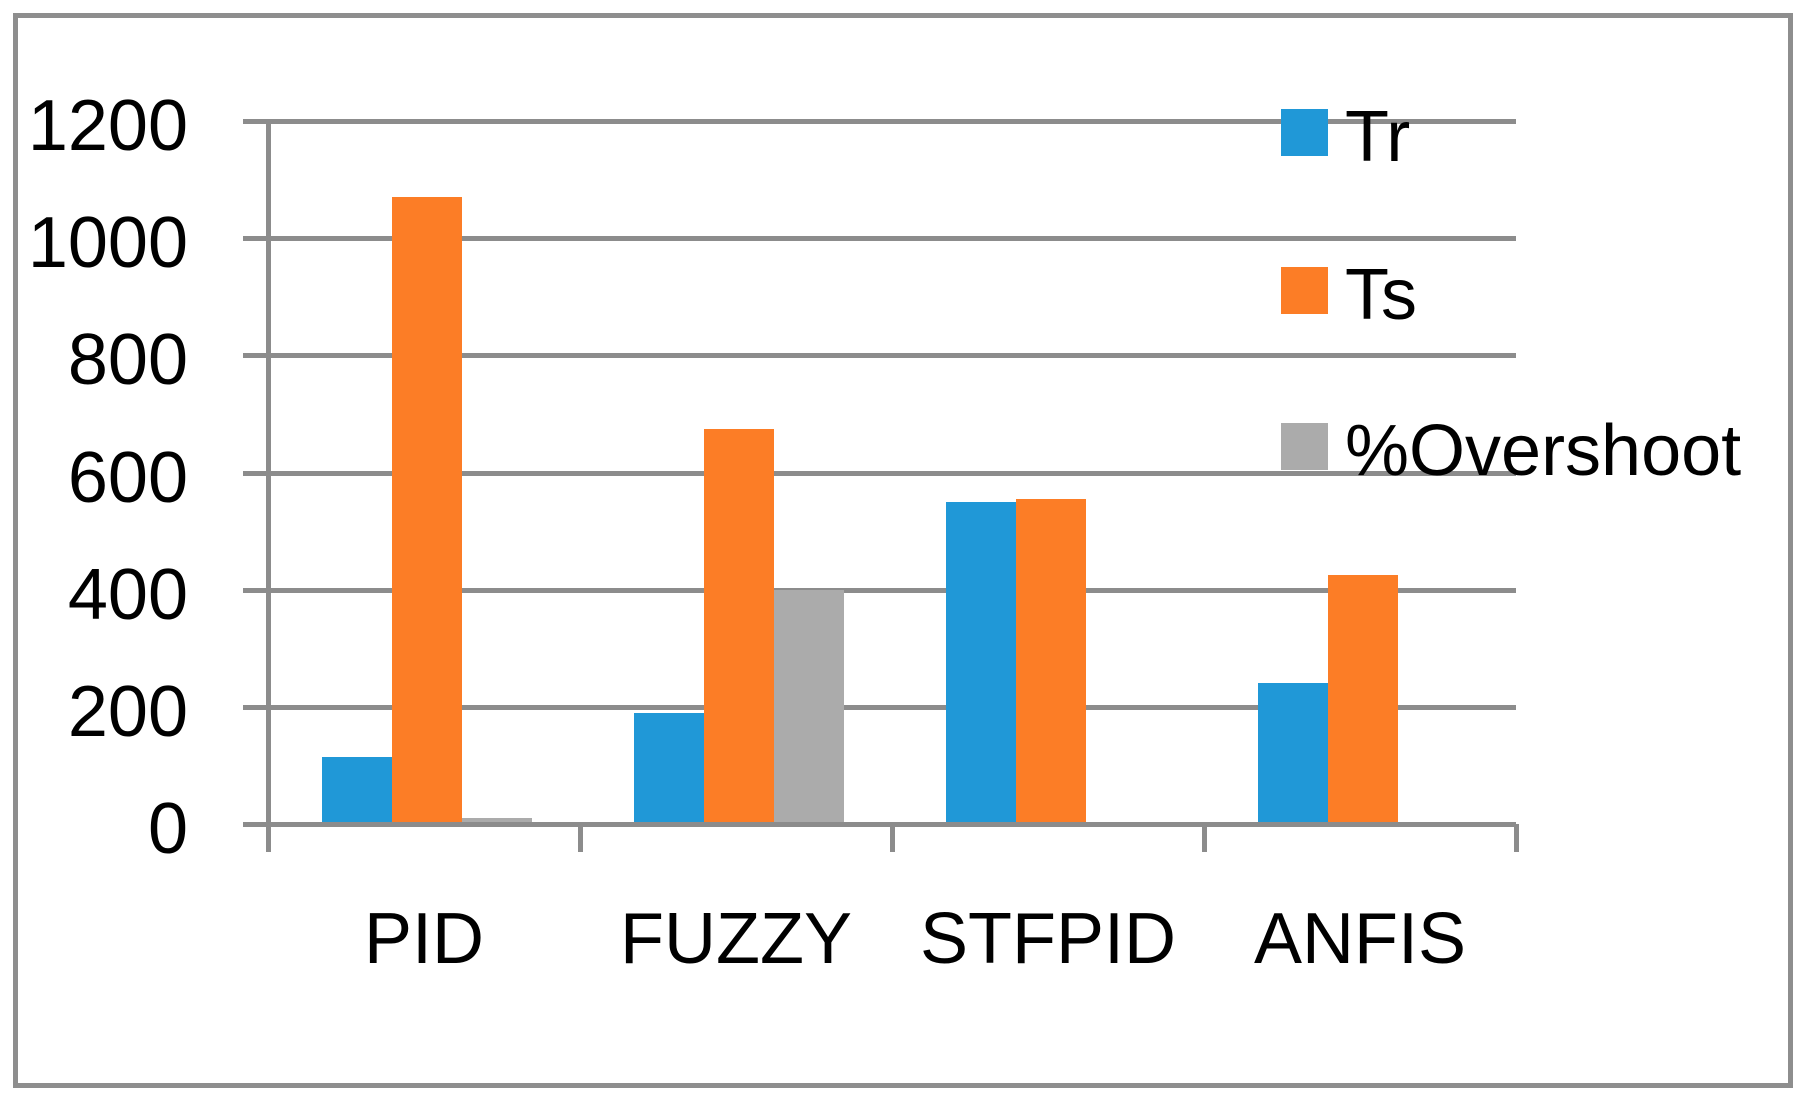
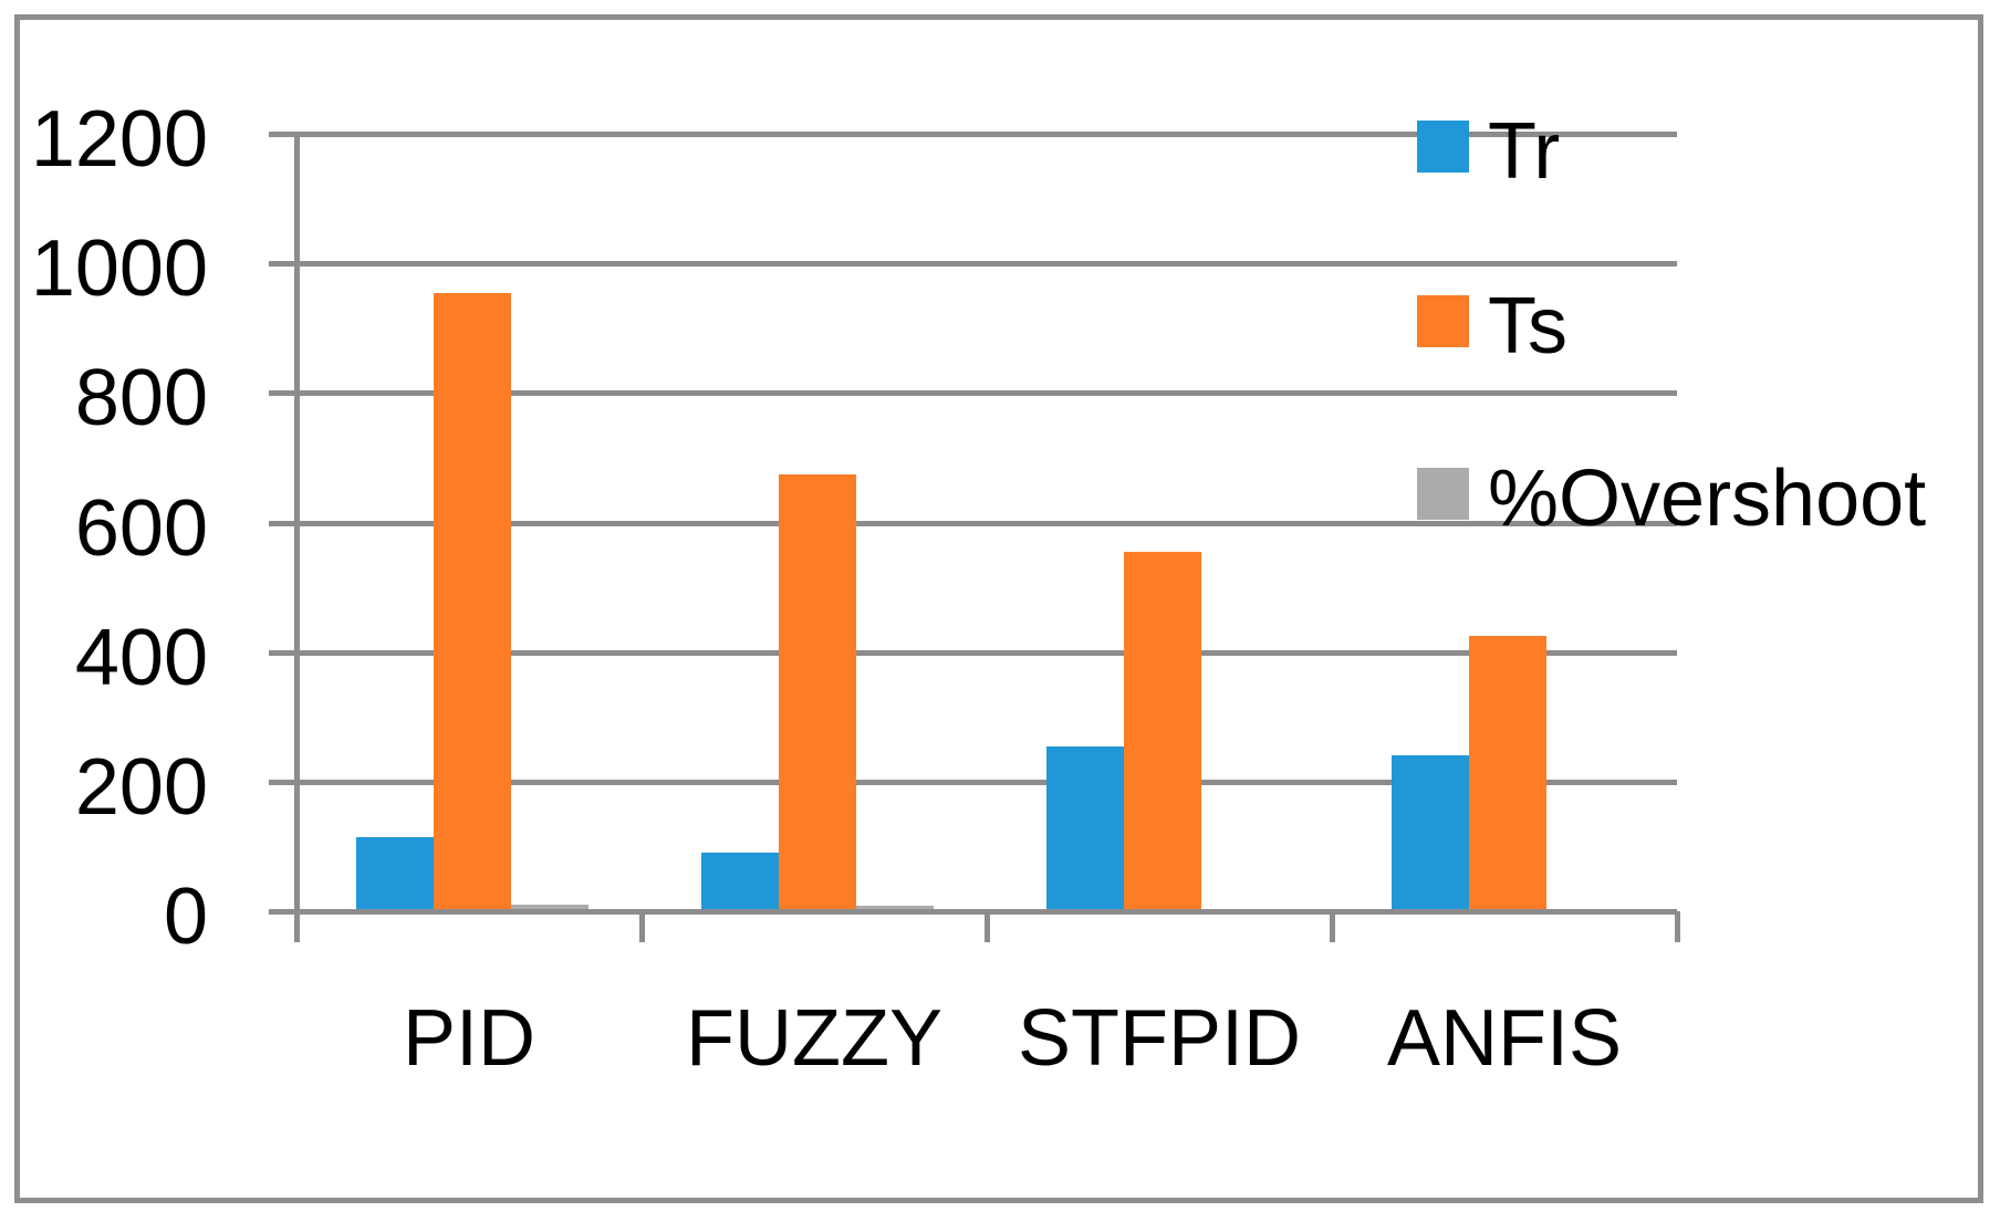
Ts/PID: 1070 -> 960
Tr/FUZZY: 190 -> 90
%Overshoot/FUZZY: 400 -> 10
Tr/STFPID: 550 -> 260
